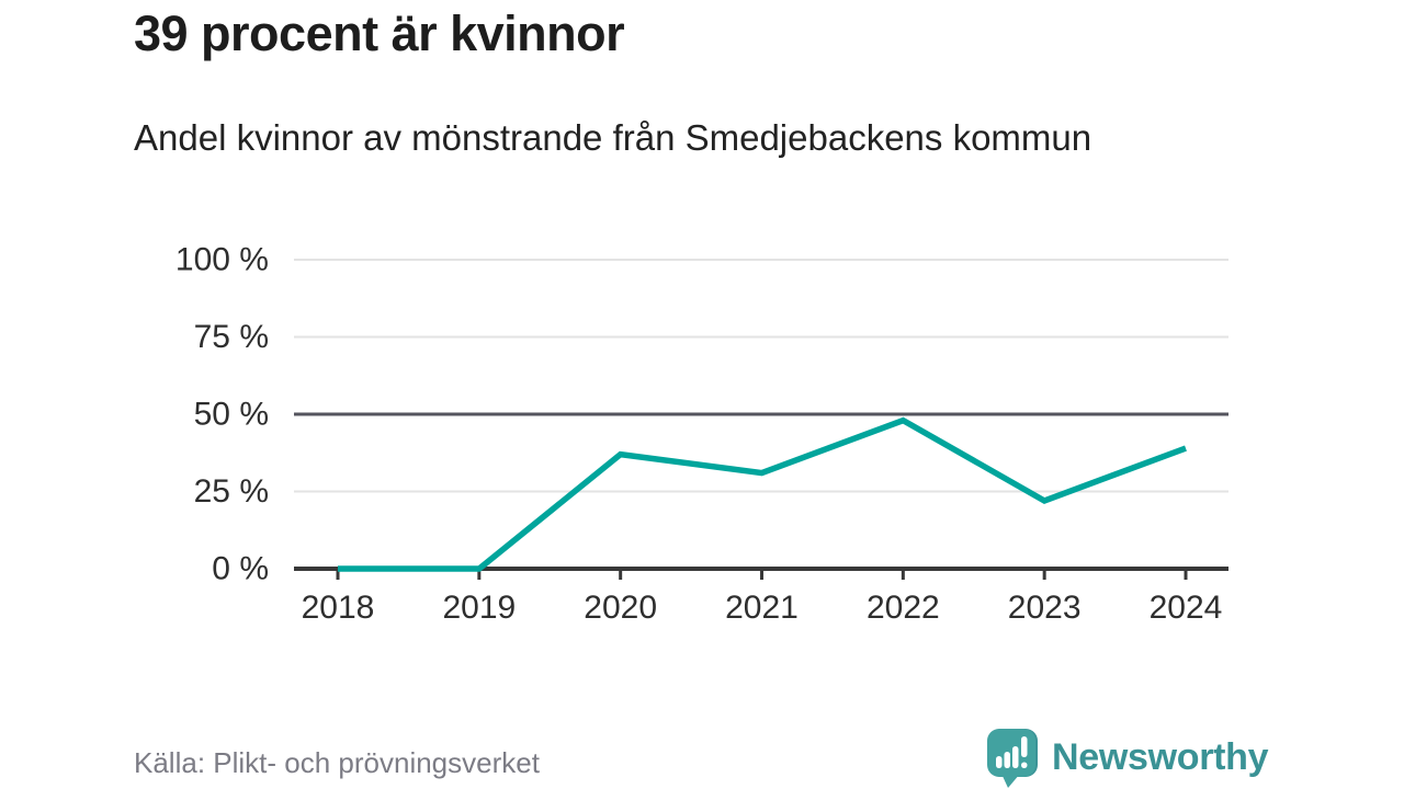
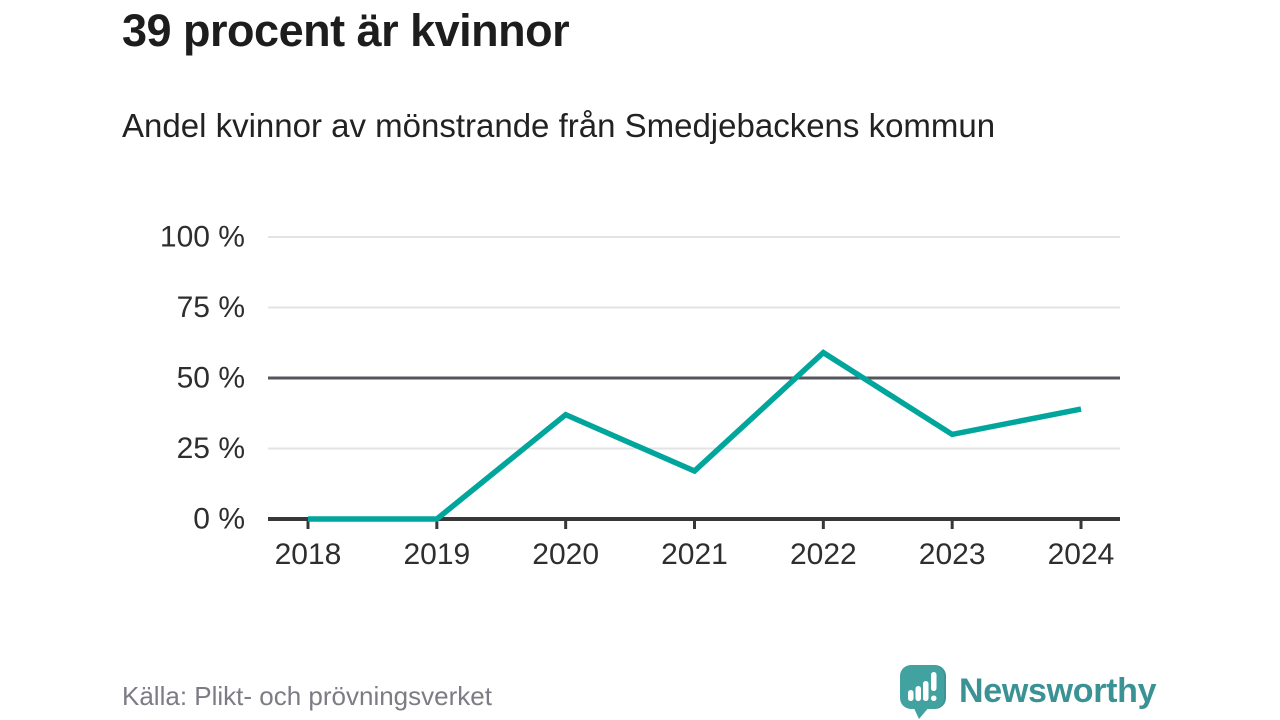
2021: 31% -> 17%
2022: 48% -> 59%
2023: 22% -> 30%
